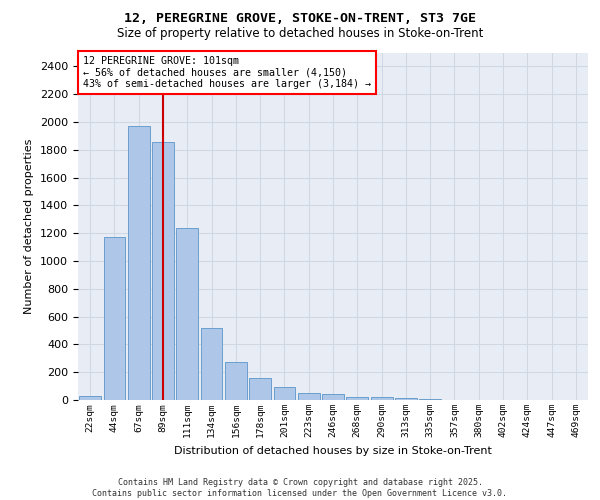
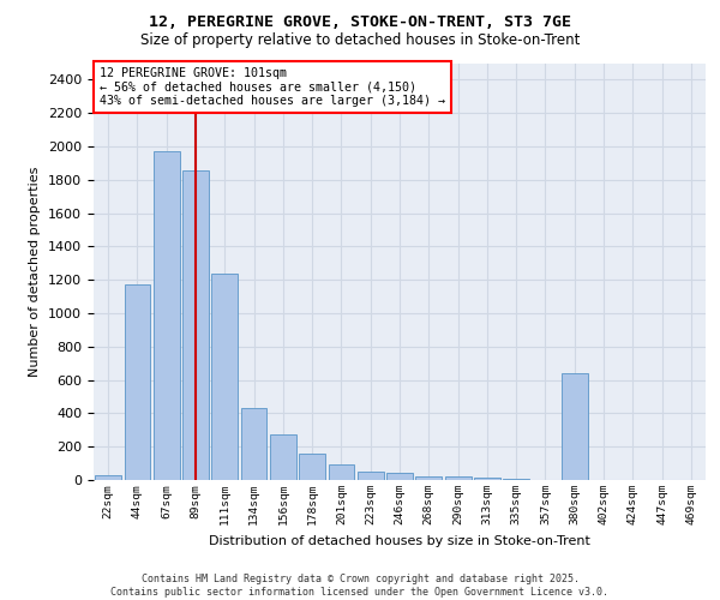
134sqm: 520 -> 430
380sqm: 0 -> 640
